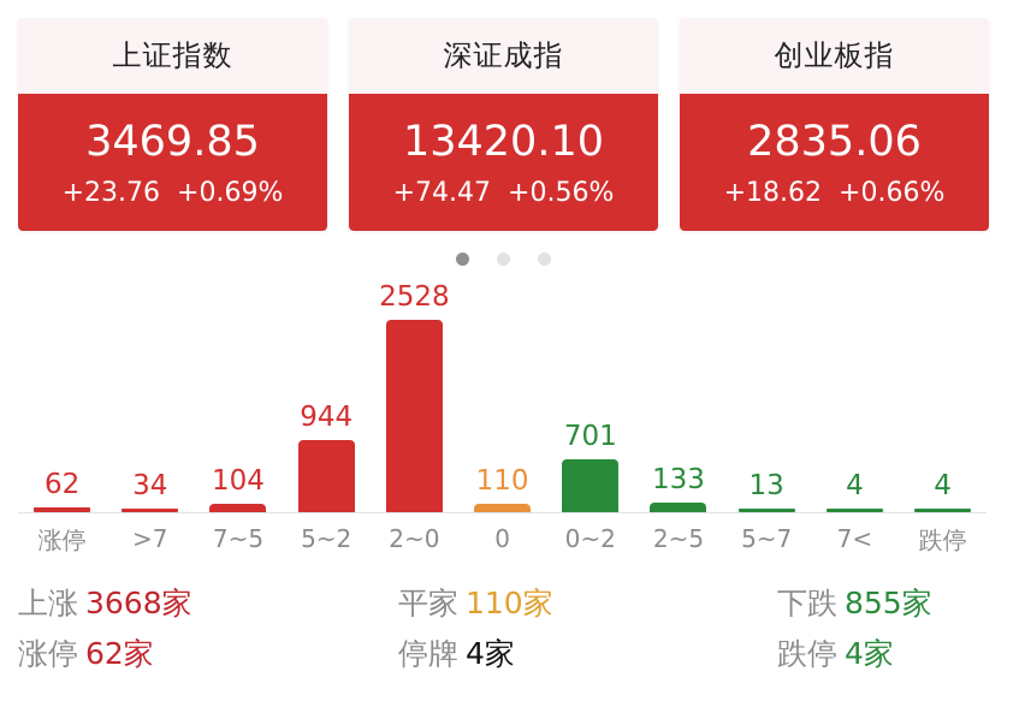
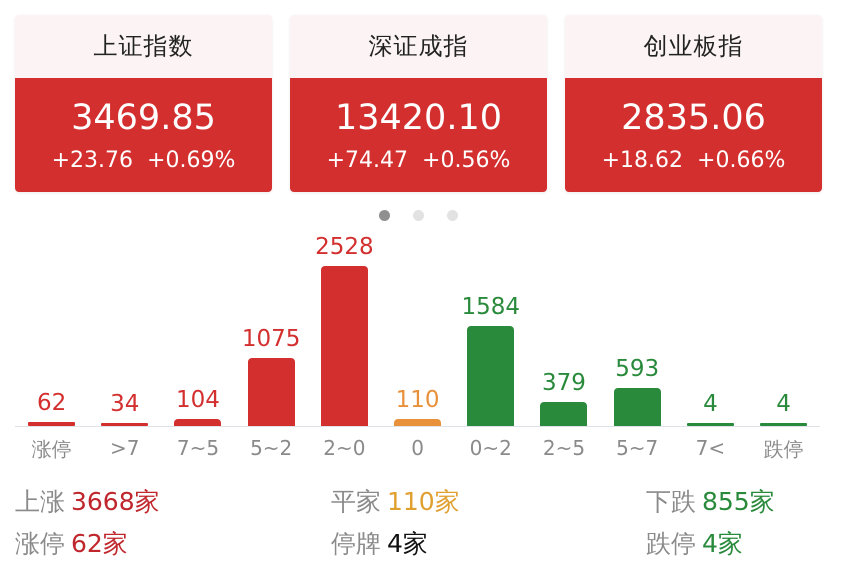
5~2: 944 -> 1075
0~2: 701 -> 1584
2~5: 133 -> 379
5~7: 13 -> 593
